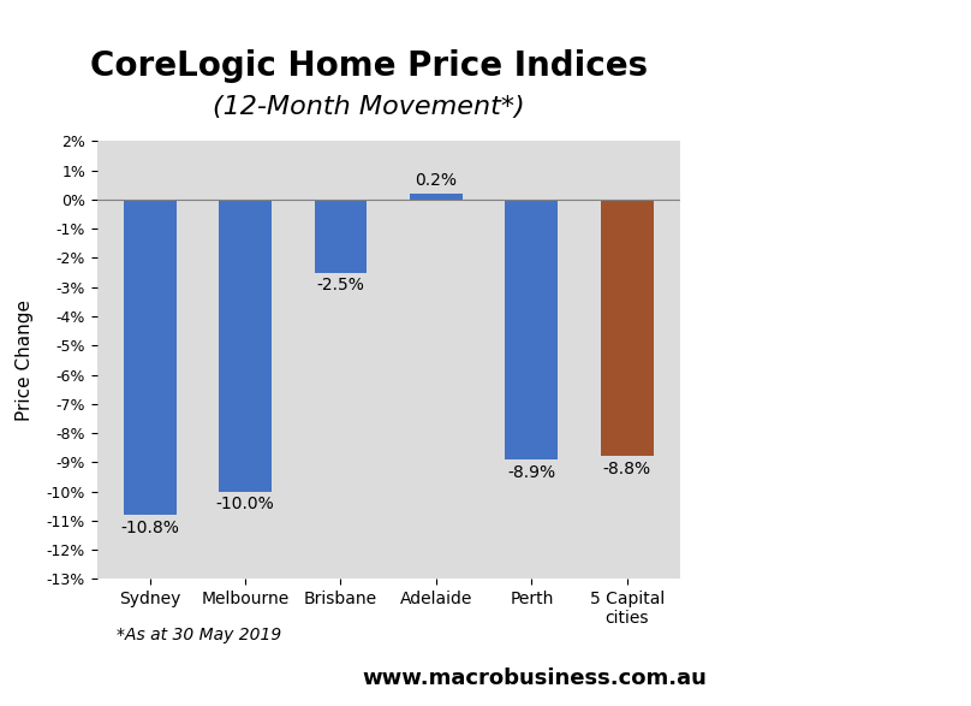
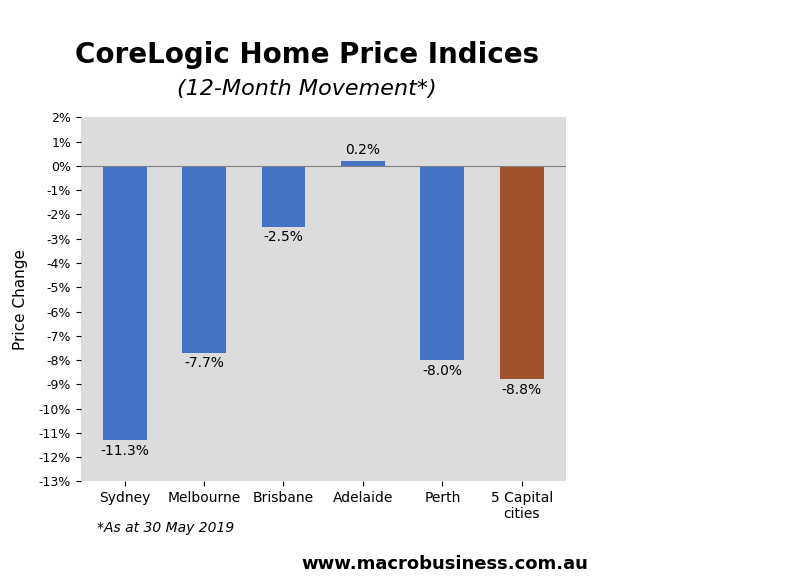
Sydney: -10.8% -> -11.3%
Melbourne: -10.0% -> -7.7%
Perth: -8.9% -> -8.0%
